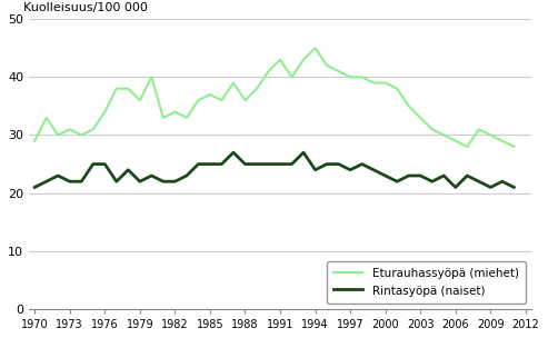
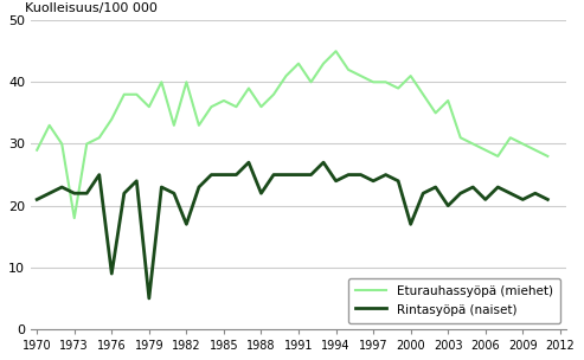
Eturauhassyöpä (miehet)/1973: 31 -> 18
Rintasyöpä (naiset)/1976: 25 -> 9
Rintasyöpä (naiset)/1979: 22 -> 5
Eturauhassyöpä (miehet)/1982: 34 -> 40
Rintasyöpä (naiset)/1982: 22 -> 17
Rintasyöpä (naiset)/1988: 25 -> 22
Eturauhassyöpä (miehet)/2000: 39 -> 41
Rintasyöpä (naiset)/2000: 23 -> 17
Eturauhassyöpä (miehet)/2003: 33 -> 37
Rintasyöpä (naiset)/2003: 23 -> 20
